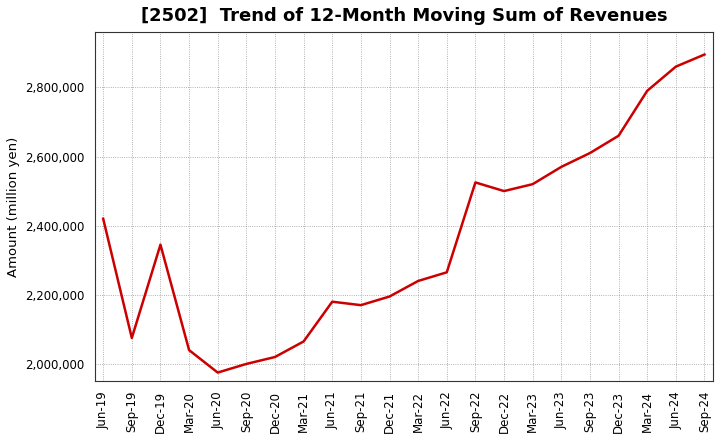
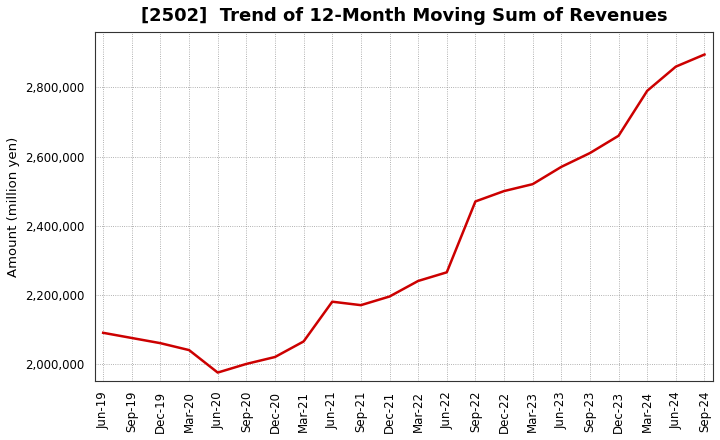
Jun-19: 2,420,000 -> 2,090,000
Dec-19: 2,345,000 -> 2,060,000
Sep-22: 2,525,000 -> 2,470,000
